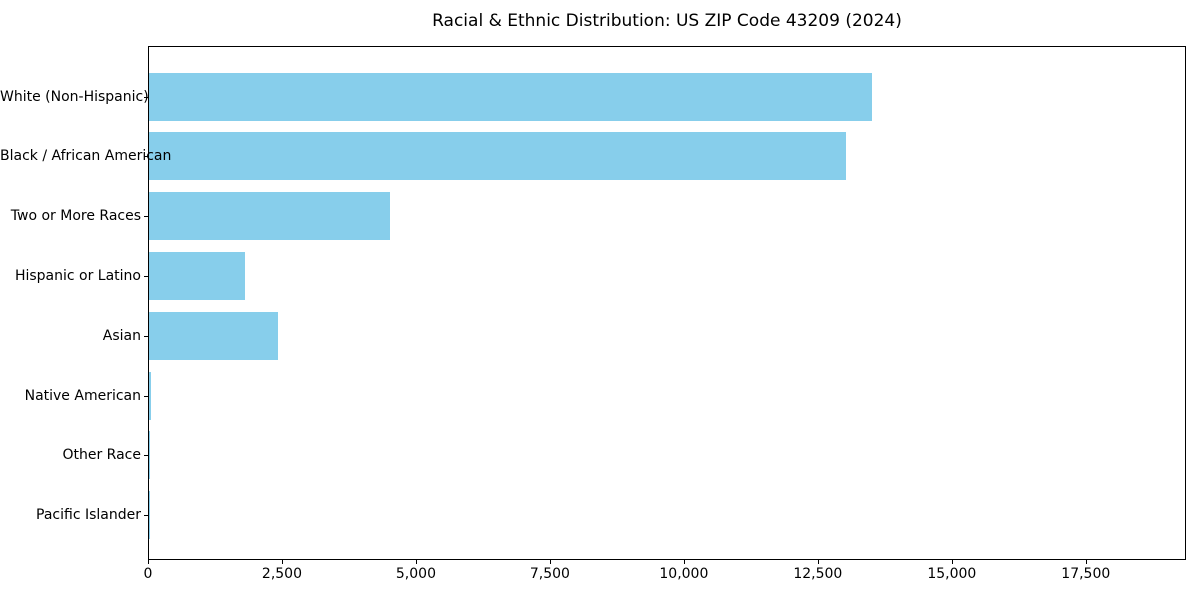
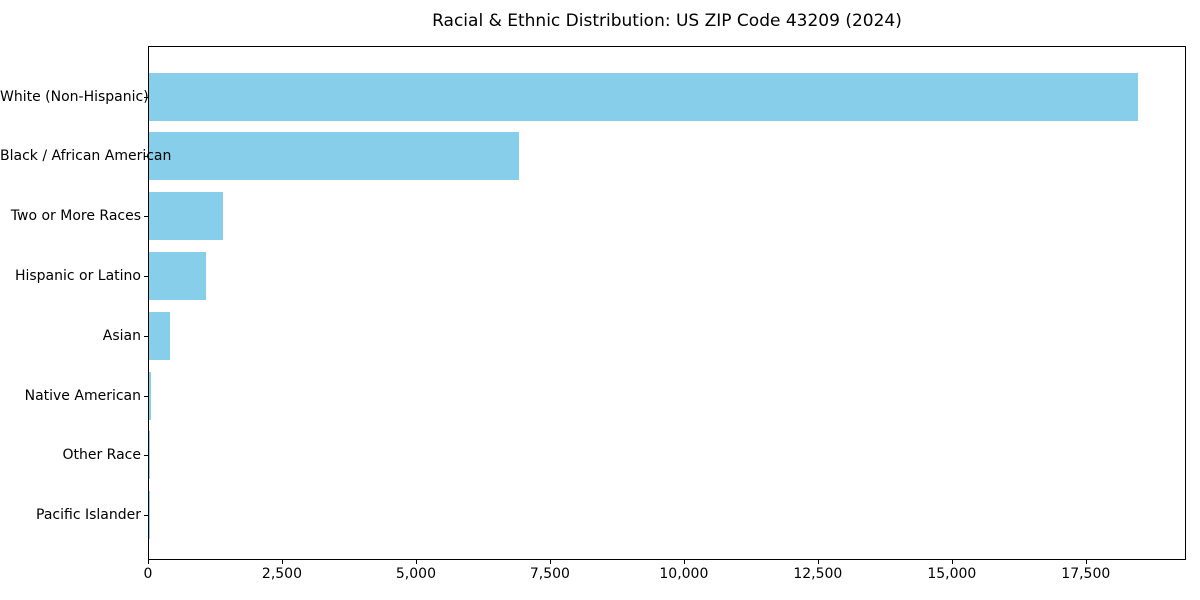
White (Non-Hispanic): 13500 -> 18400
Black / African American: 13000 -> 6900
Two or More Races: 4500 -> 1400
Hispanic or Latino: 1800 -> 1100
Asian: 2400 -> 400
